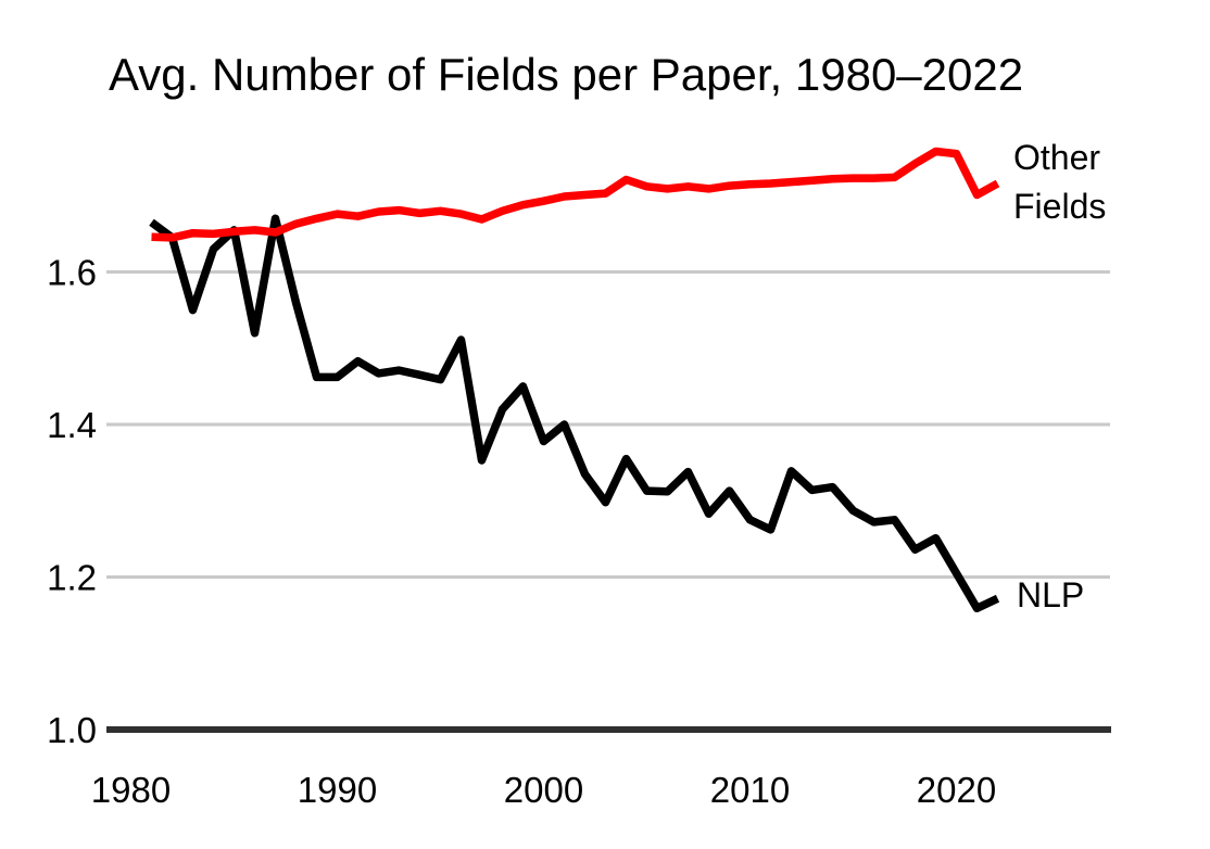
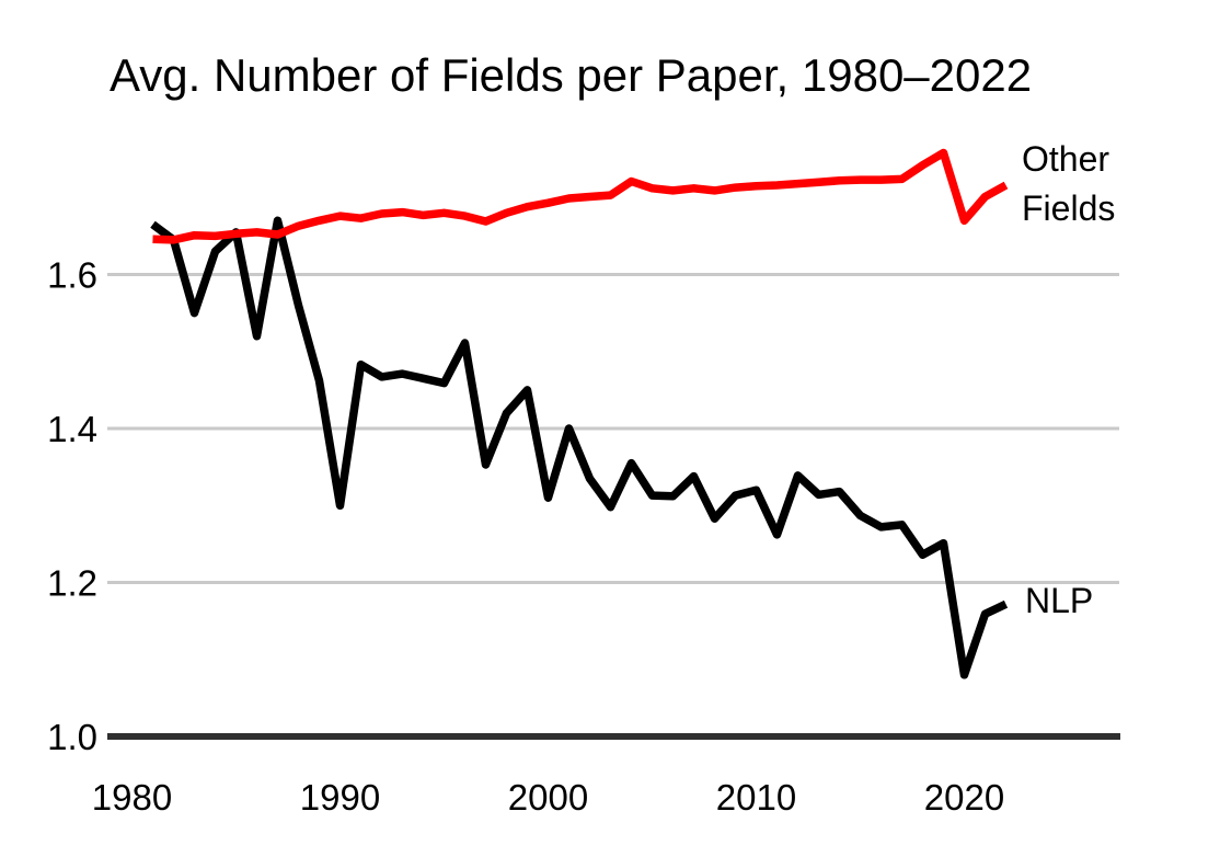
NLP/1990: 1.46 -> 1.30
NLP/2000: 1.38 -> 1.31
NLP/2010: 1.27 -> 1.32
NLP/2020: 1.21 -> 1.08
Other Fields/2020: 1.75 -> 1.67
